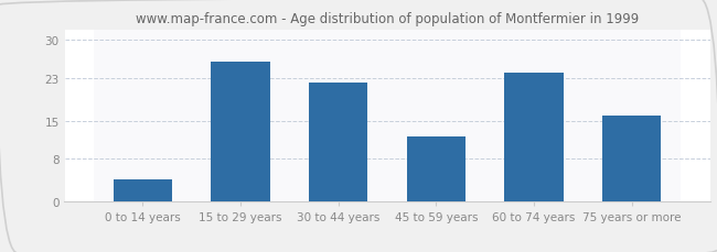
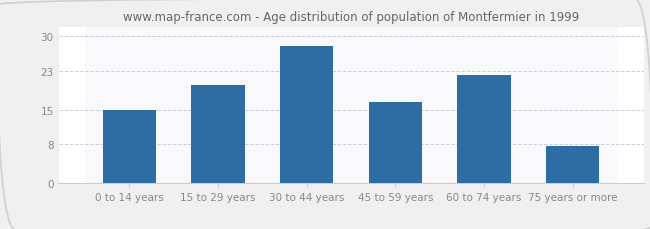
0 to 14 years: 4.0 -> 15.0
15 to 29 years: 26.0 -> 20.0
30 to 44 years: 22.0 -> 28.0
45 to 59 years: 12.0 -> 16.5
60 to 74 years: 24.0 -> 22.0
75 years or more: 16.0 -> 7.5
